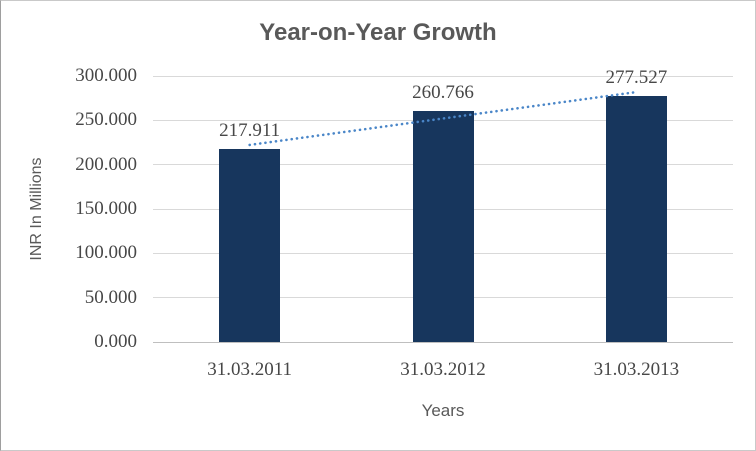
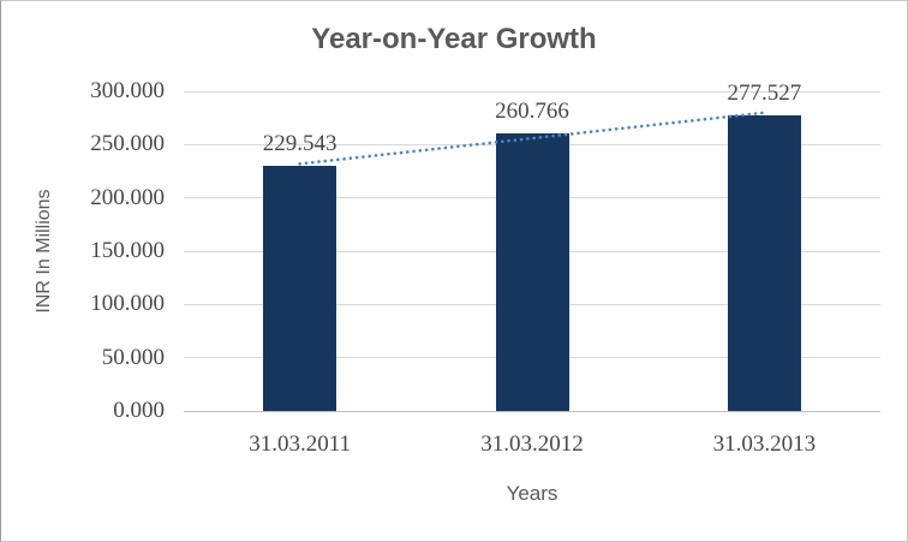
31.03.2011: 217.911 -> 229.543
